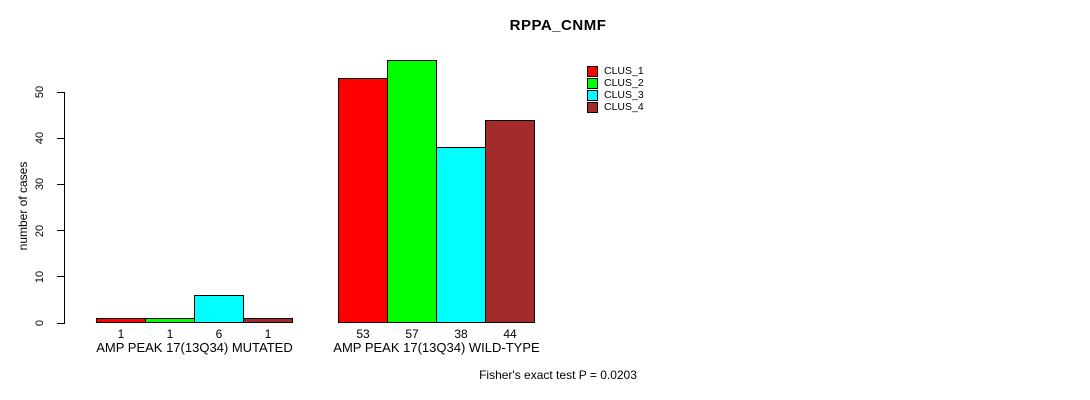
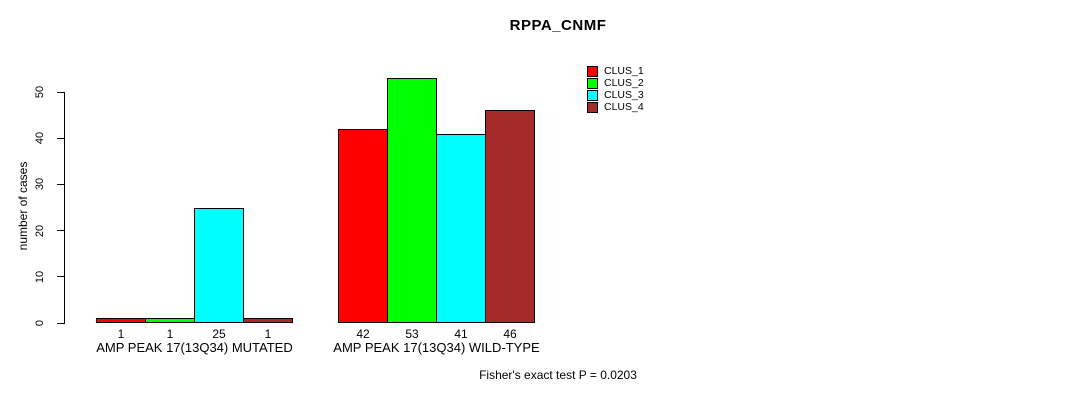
CLUS_3/AMP PEAK 17(13Q34) MUTATED: 6 -> 25
CLUS_1/AMP PEAK 17(13Q34) WILD-TYPE: 53 -> 42
CLUS_2/AMP PEAK 17(13Q34) WILD-TYPE: 57 -> 53
CLUS_3/AMP PEAK 17(13Q34) WILD-TYPE: 38 -> 41
CLUS_4/AMP PEAK 17(13Q34) WILD-TYPE: 44 -> 46
